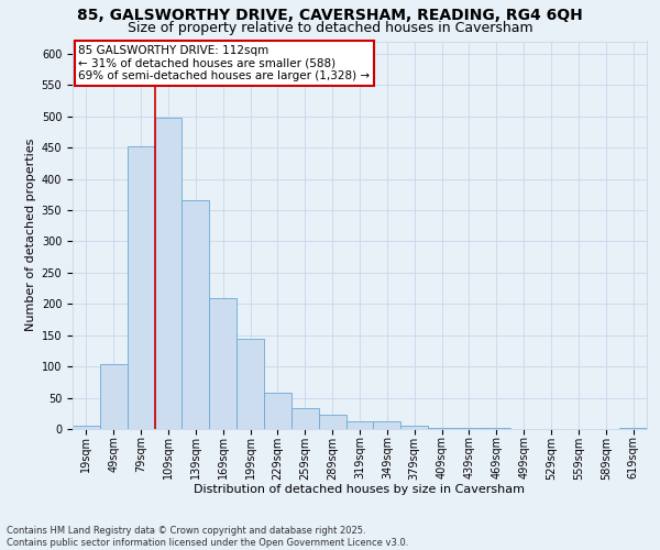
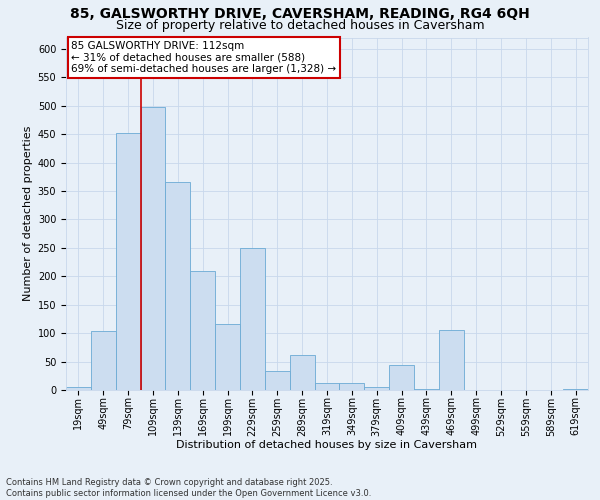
199sqm: 145 -> 116
229sqm: 58 -> 250
289sqm: 22 -> 62
409sqm: 2 -> 44
469sqm: 1 -> 106
